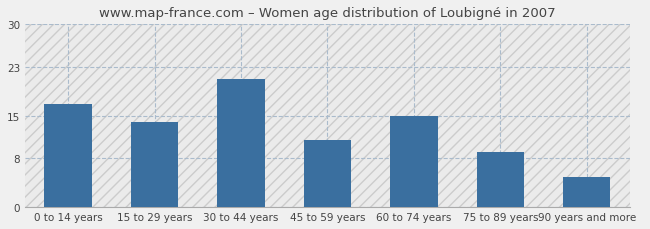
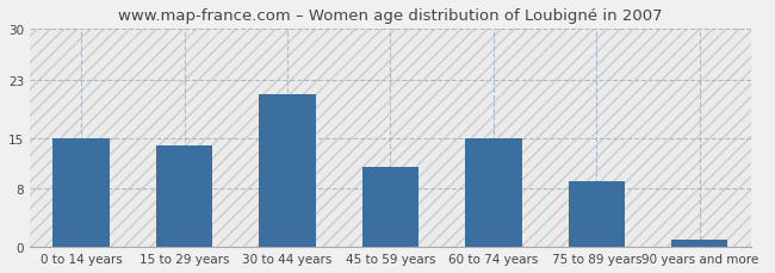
0 to 14 years: 17 -> 15
90 years and more: 5 -> 1
